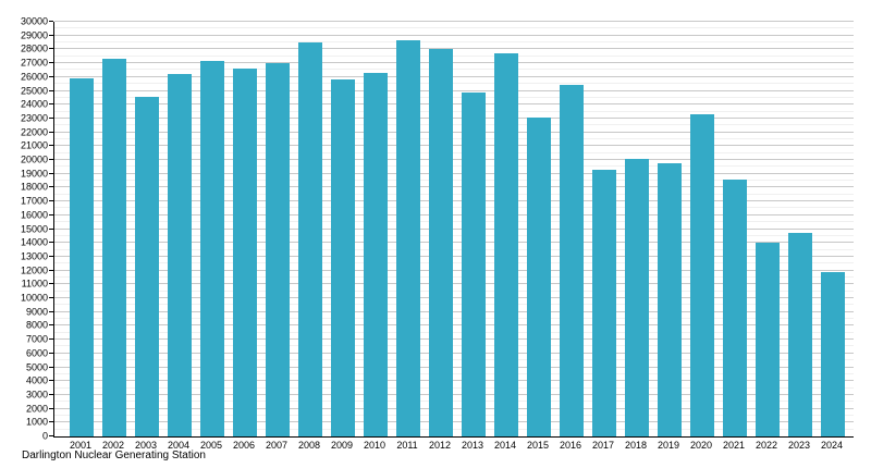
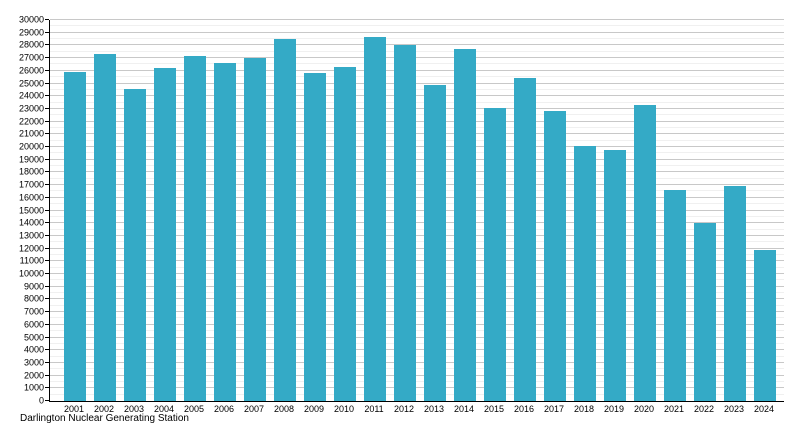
2017: 19300 -> 22800
2021: 18600 -> 16600
2023: 14800 -> 16900
